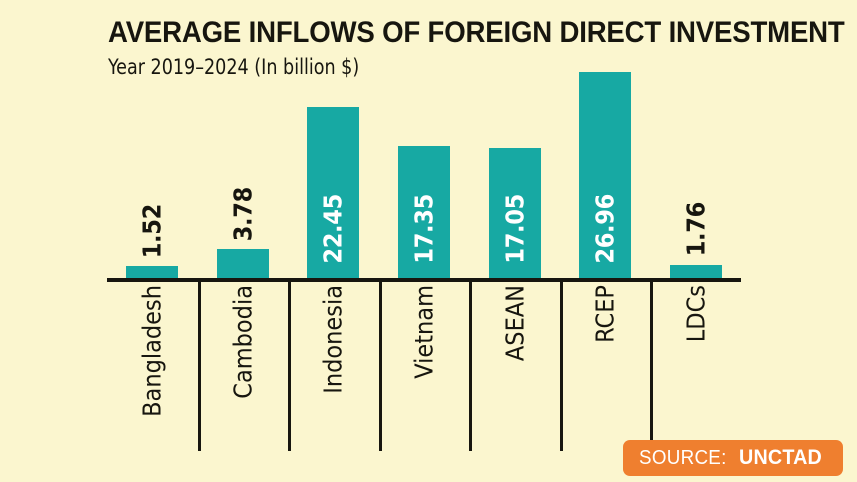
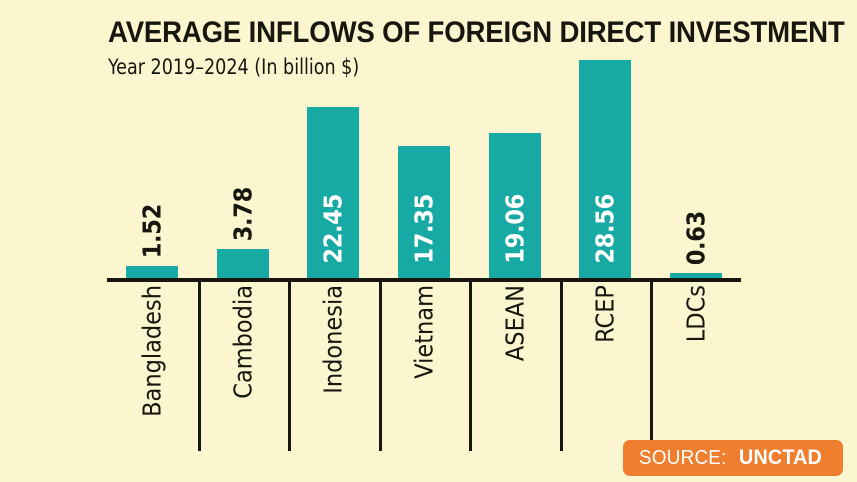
ASEAN: 17.05 -> 19.06
RCEP: 26.96 -> 28.56
LDCs: 1.76 -> 0.63
